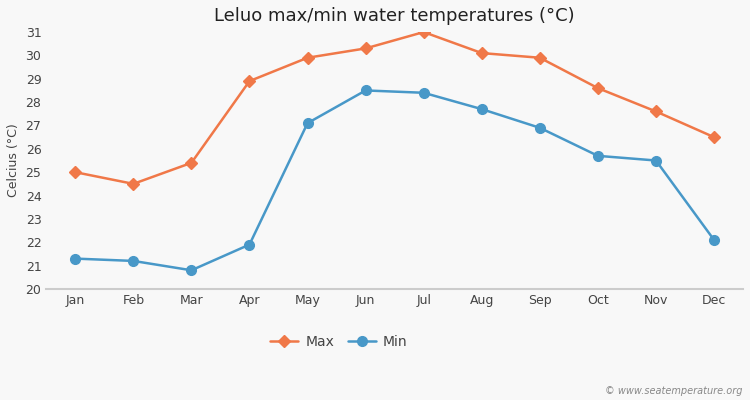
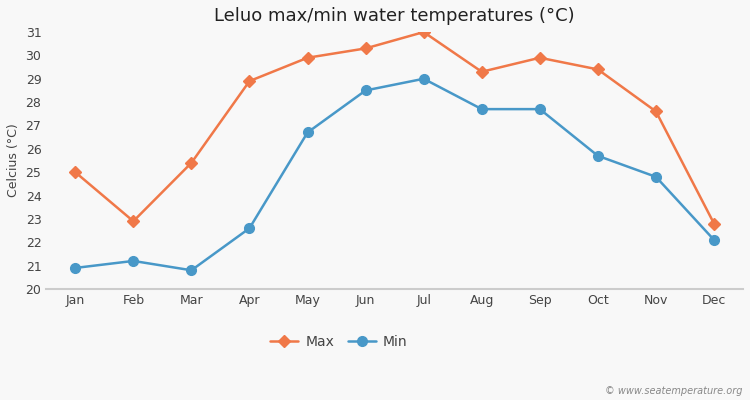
Min/Jan: 21.3 -> 20.9
Max/Feb: 24.5 -> 22.9
Min/Apr: 21.9 -> 22.6
Min/May: 27.1 -> 26.7
Min/Jul: 28.4 -> 29.0
Max/Aug: 30.1 -> 29.3
Min/Sep: 26.9 -> 27.7
Max/Oct: 28.6 -> 29.4
Min/Nov: 25.5 -> 24.8
Max/Dec: 26.5 -> 22.8
